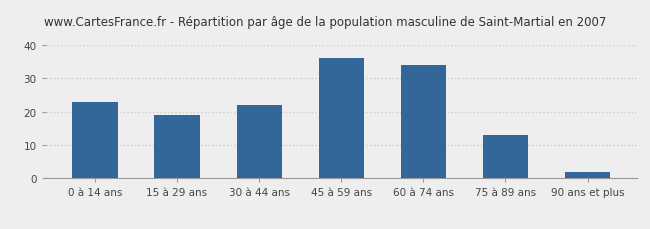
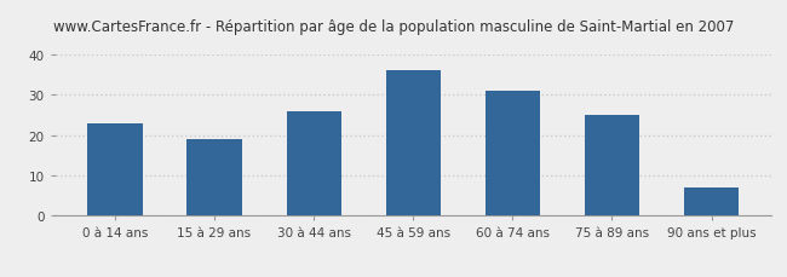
30 à 44 ans: 22 -> 26
60 à 74 ans: 34 -> 31
75 à 89 ans: 13 -> 25
90 ans et plus: 2 -> 7
